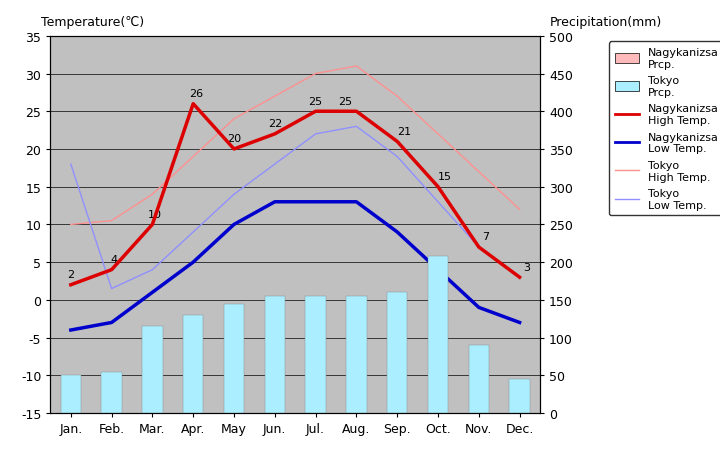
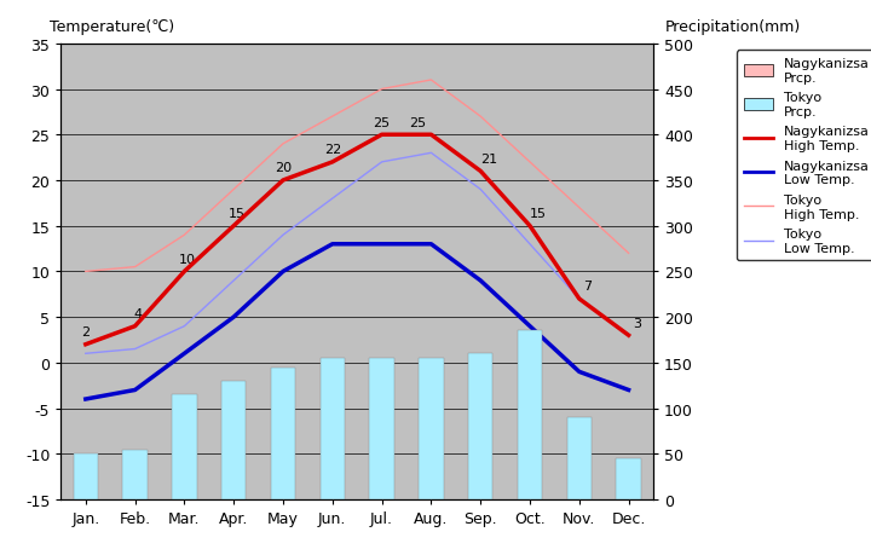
Tokyo Low Temp./Jan.: 18.0 -> 1.0
Nagykanizsa High Temp./Apr.: 26 -> 15
Tokyo Prcp./Oct.: 208 -> 185
